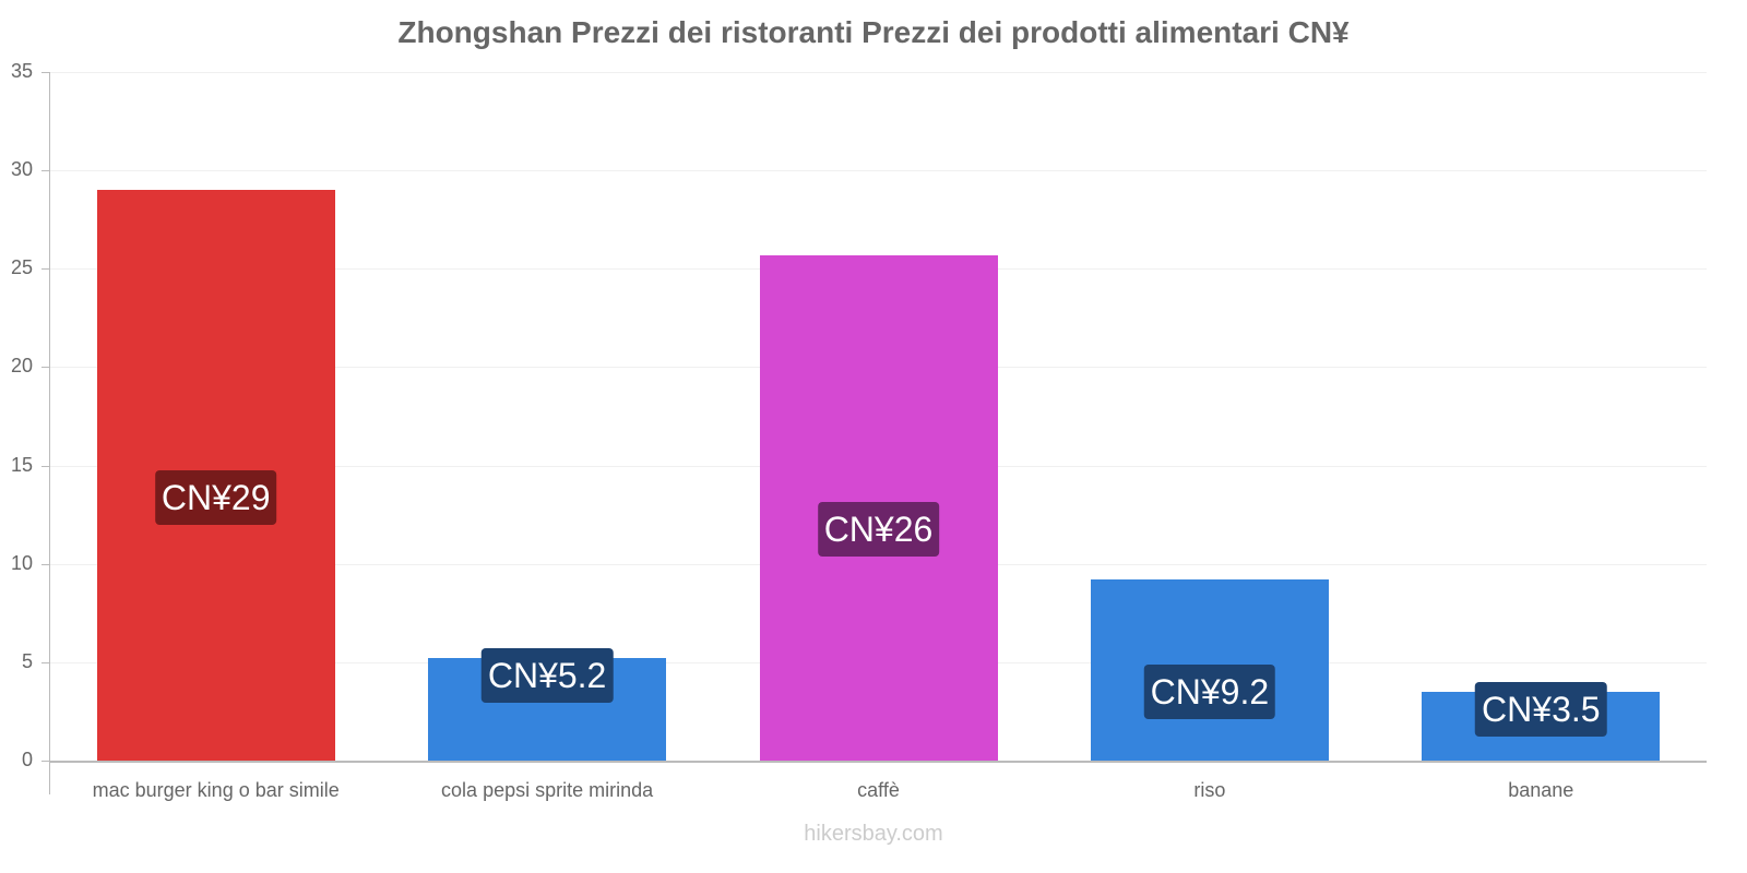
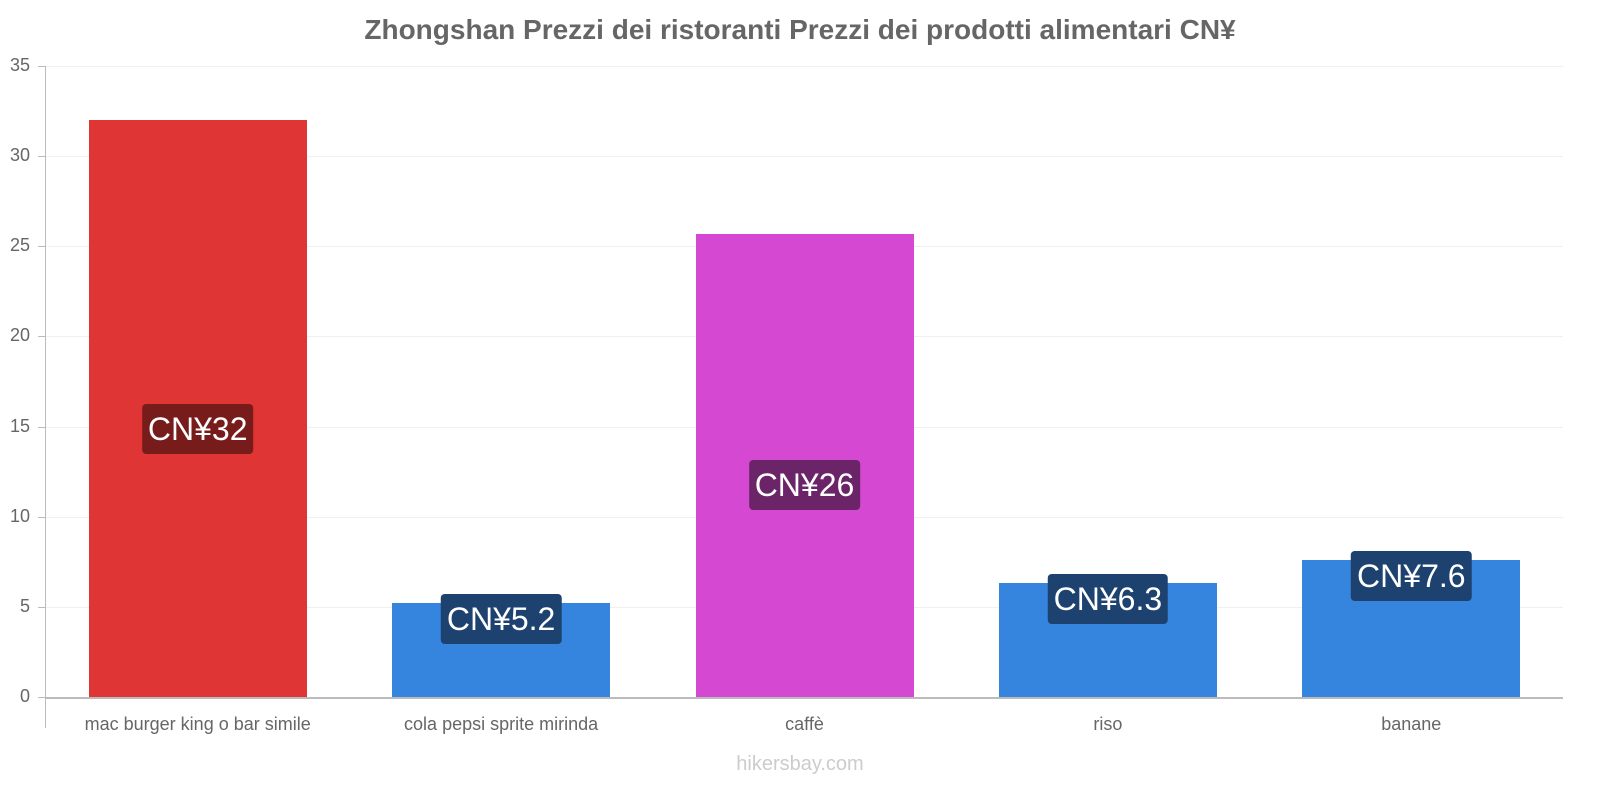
mac burger king o bar simile: 29 -> 32
riso: 9.2 -> 6.3
banane: 3.5 -> 7.6
